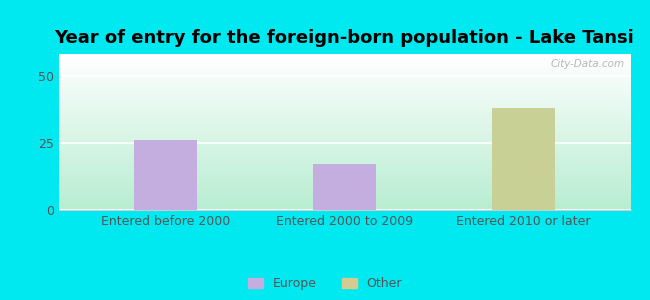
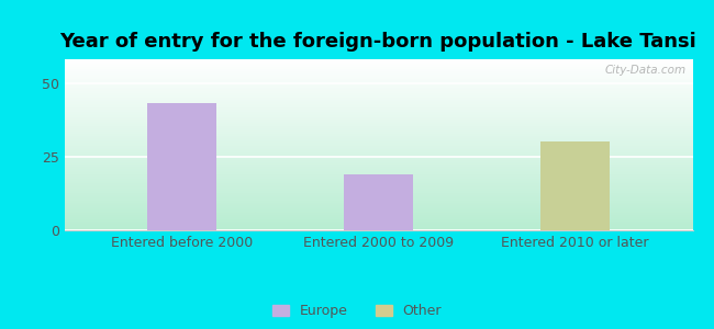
Entered before 2000: 26 -> 43
Entered 2000 to 2009: 17 -> 19
Entered 2010 or later: 38 -> 30
